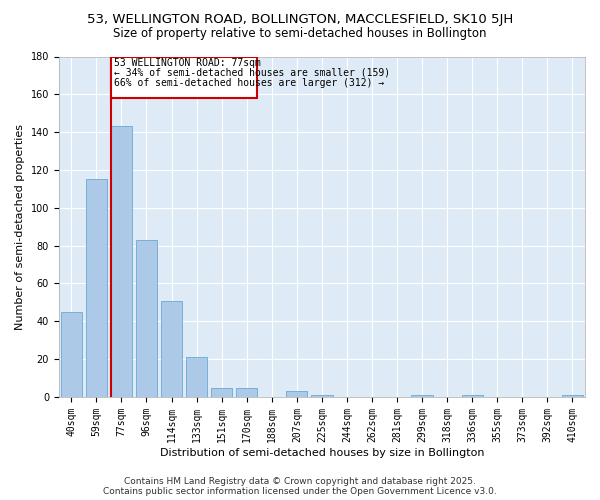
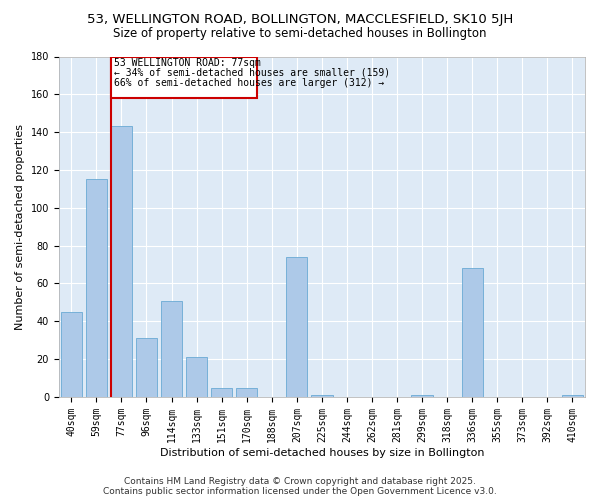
96sqm: 83 -> 31
207sqm: 3 -> 74
336sqm: 1 -> 68
